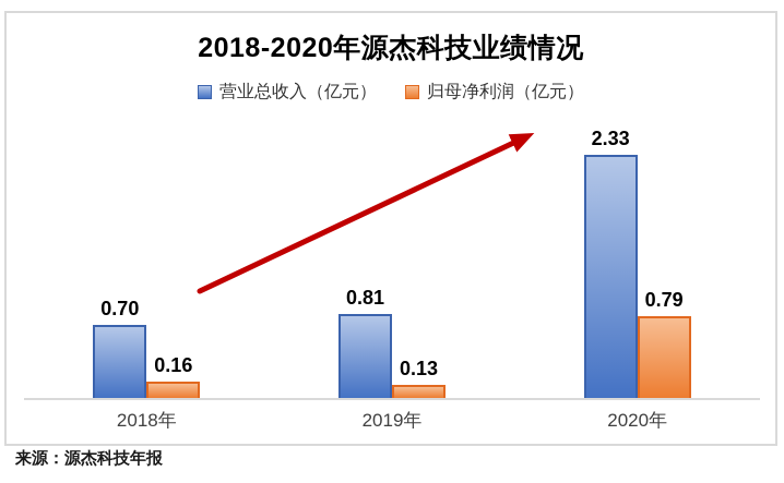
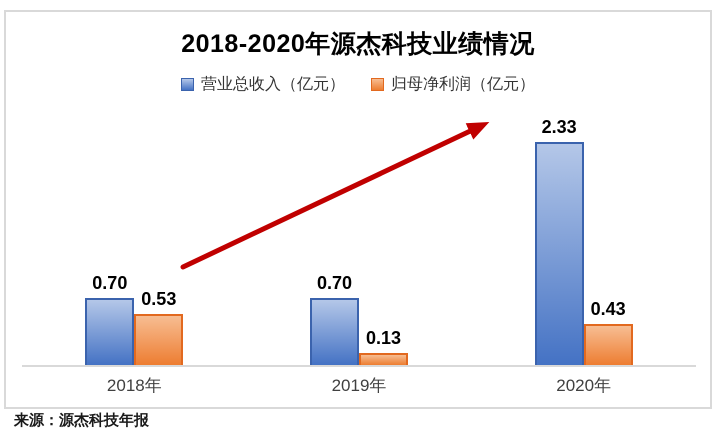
归母净利润（亿元）/2018年: 0.16 -> 0.53
营业总收入（亿元）/2019年: 0.81 -> 0.70
归母净利润（亿元）/2020年: 0.79 -> 0.43
